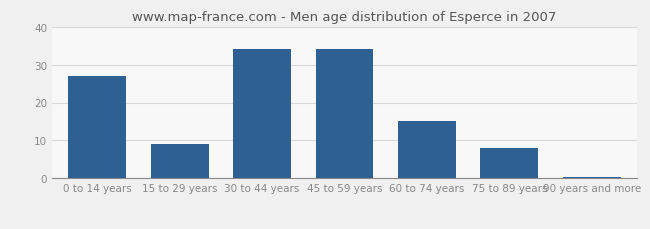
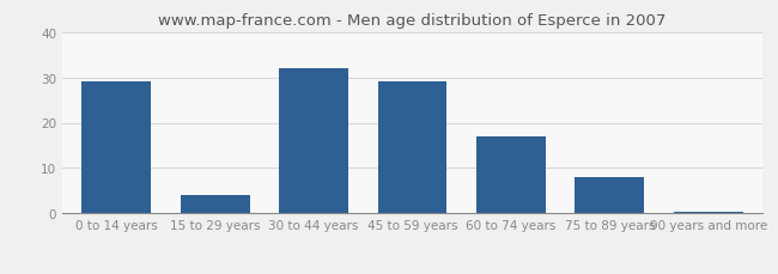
0 to 14 years: 27.0 -> 29.0
15 to 29 years: 9.0 -> 4.0
30 to 44 years: 34.0 -> 32.0
45 to 59 years: 34.0 -> 29.0
60 to 74 years: 15.0 -> 17.0
